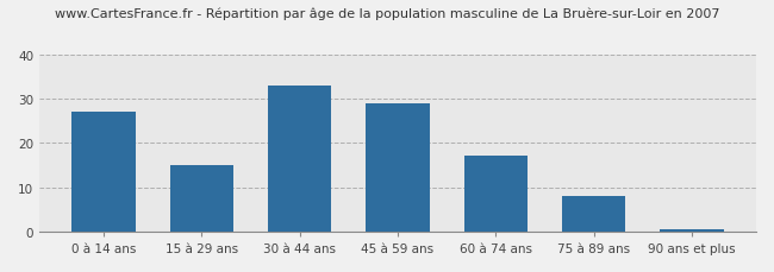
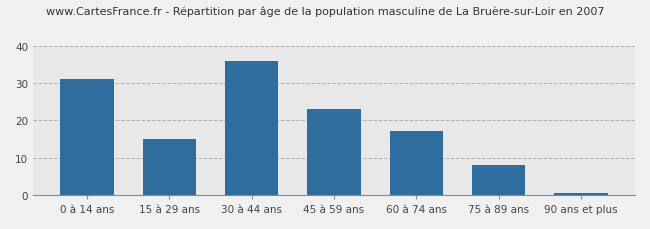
0 à 14 ans: 27.0 -> 31.0
30 à 44 ans: 33.0 -> 36.0
45 à 59 ans: 29.0 -> 23.0
